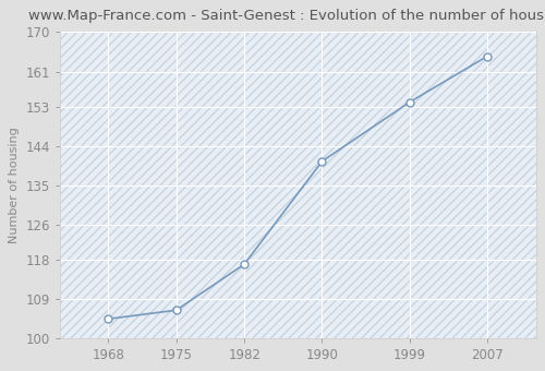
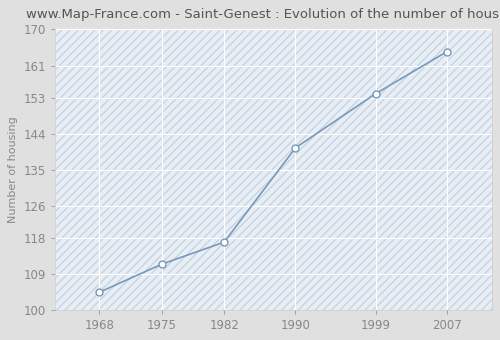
1975: 106.5 -> 111.5
